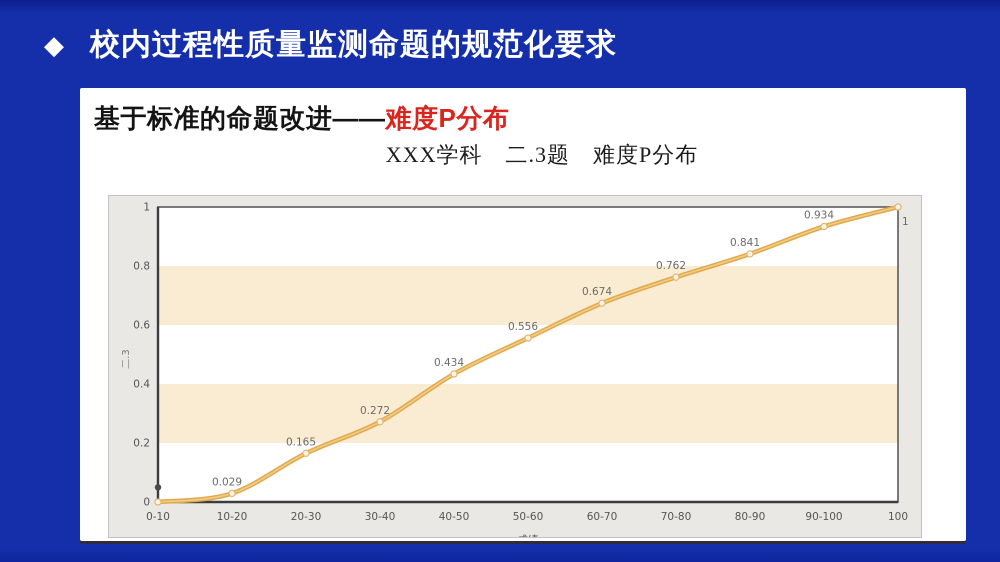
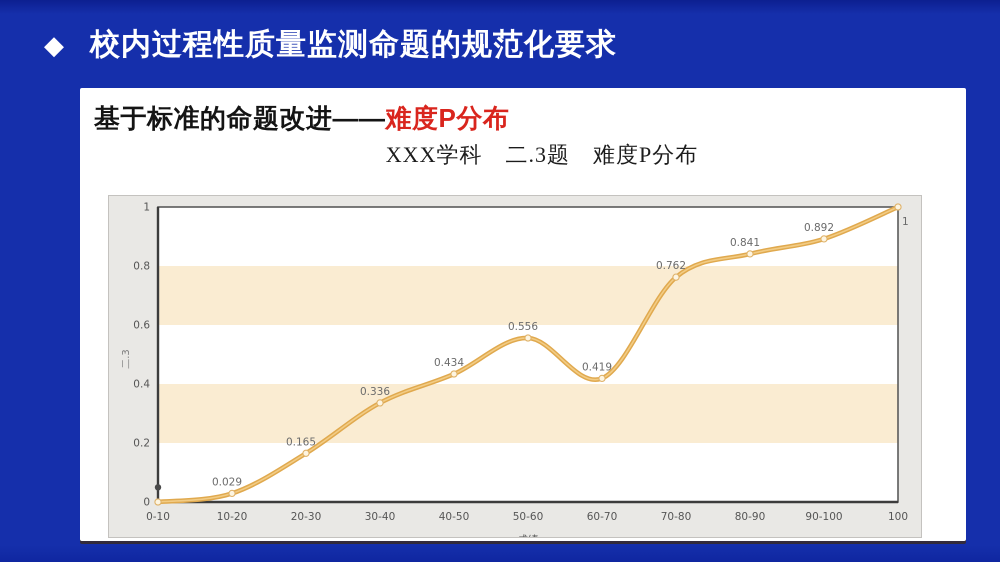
30-40: 0.272 -> 0.336
60-70: 0.674 -> 0.419
90-100: 0.934 -> 0.892
